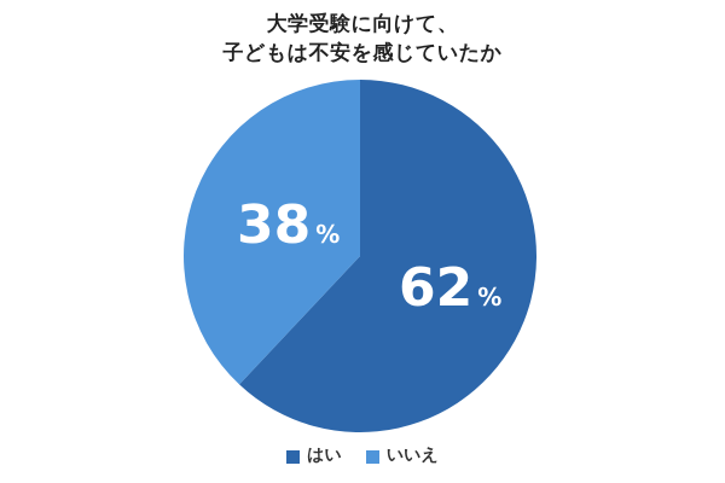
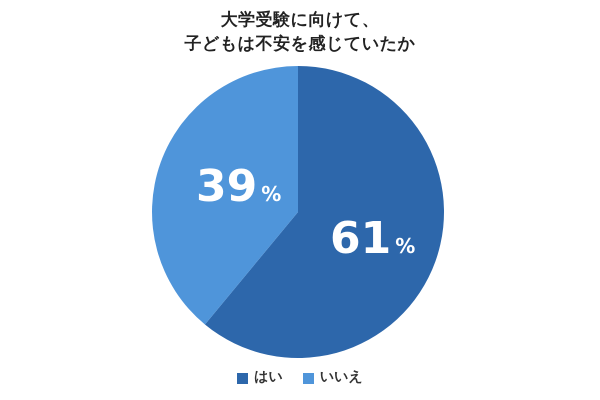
はい: 62 -> 61
いいえ: 38 -> 39
